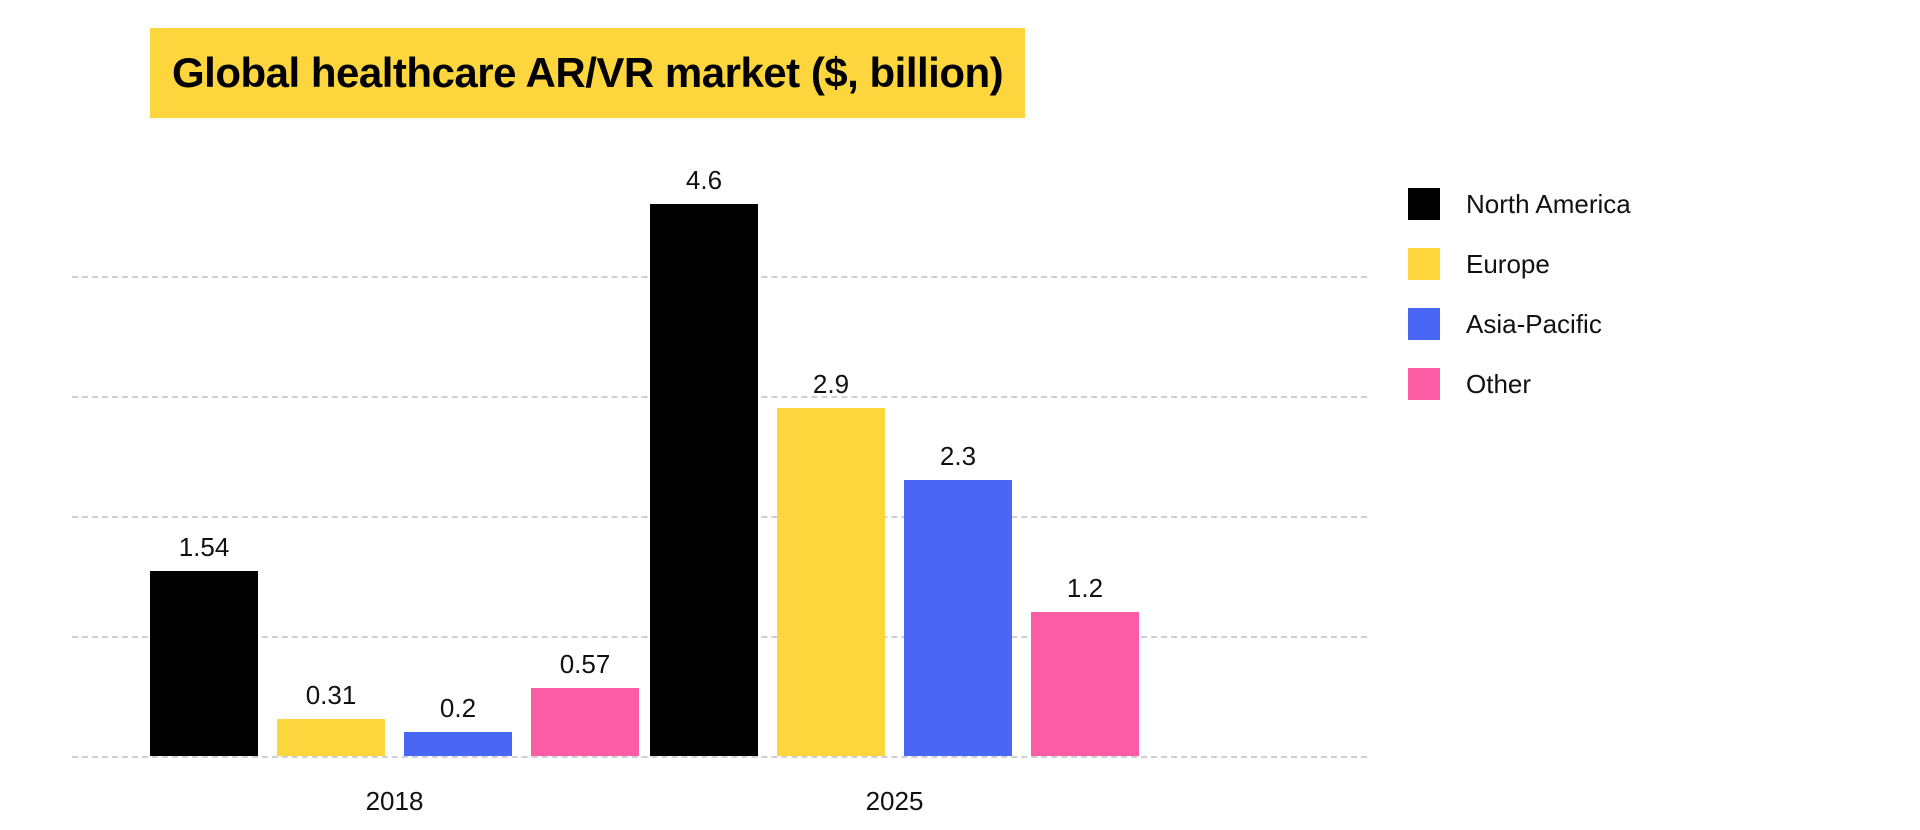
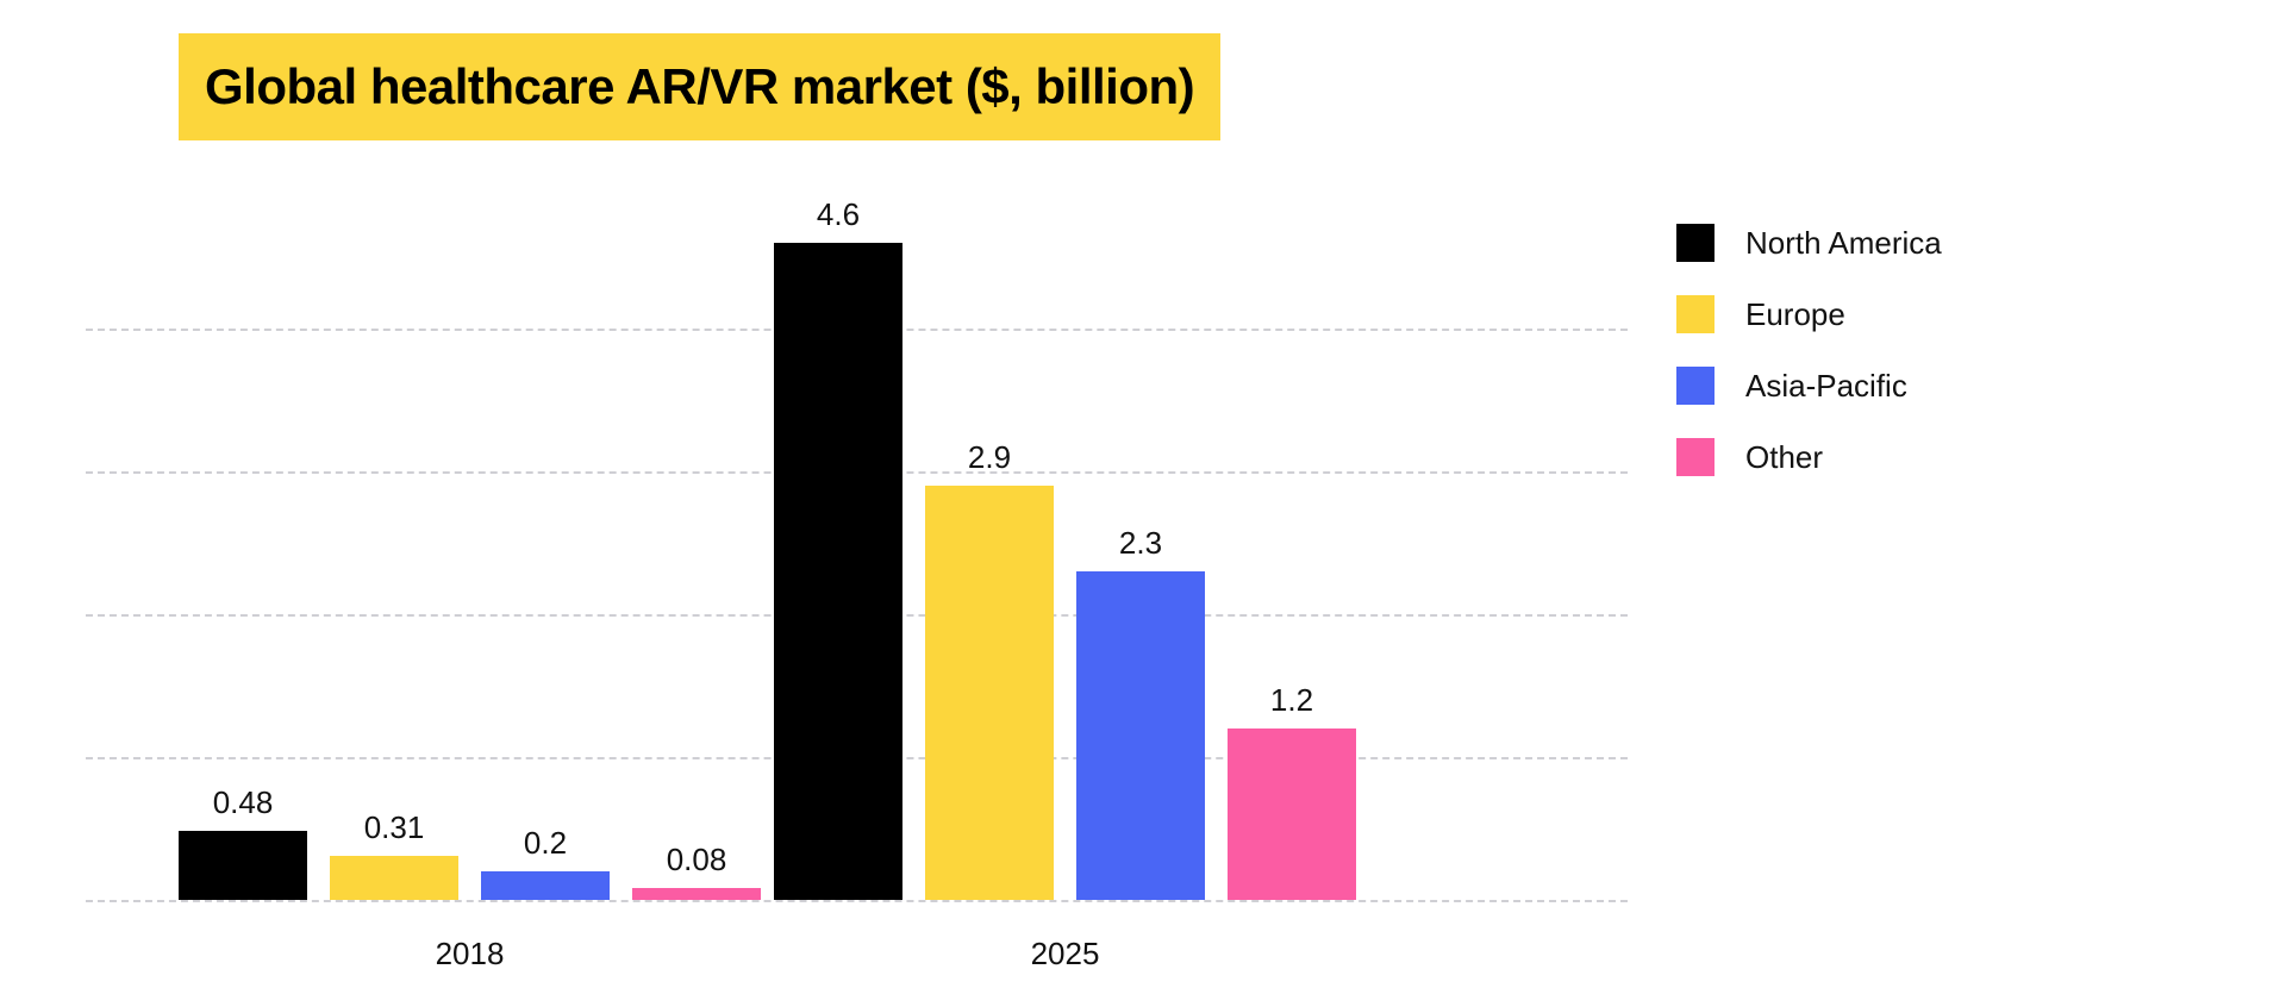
North America/2018: 1.54 -> 0.48
Other/2018: 0.57 -> 0.08
